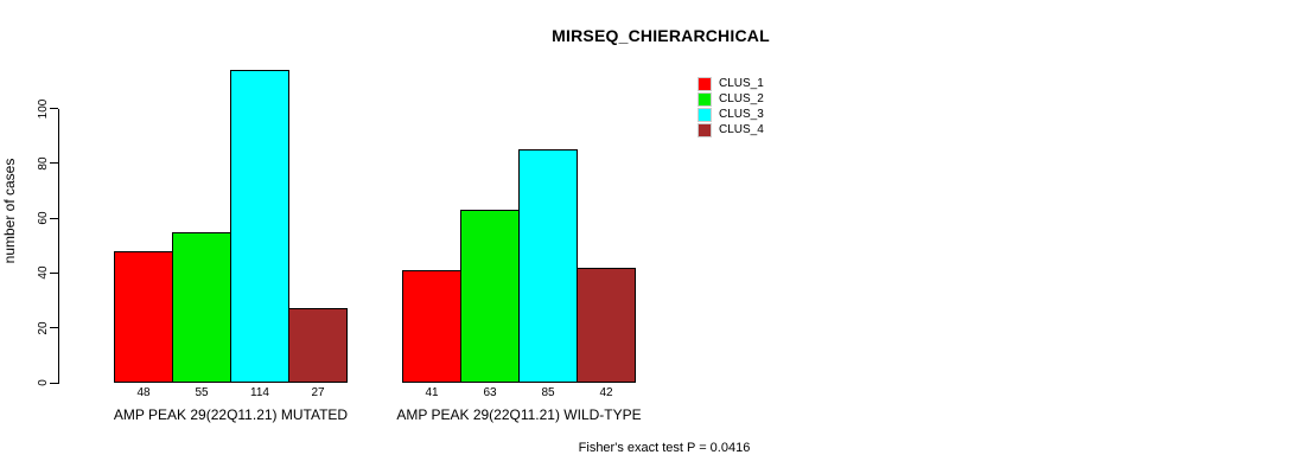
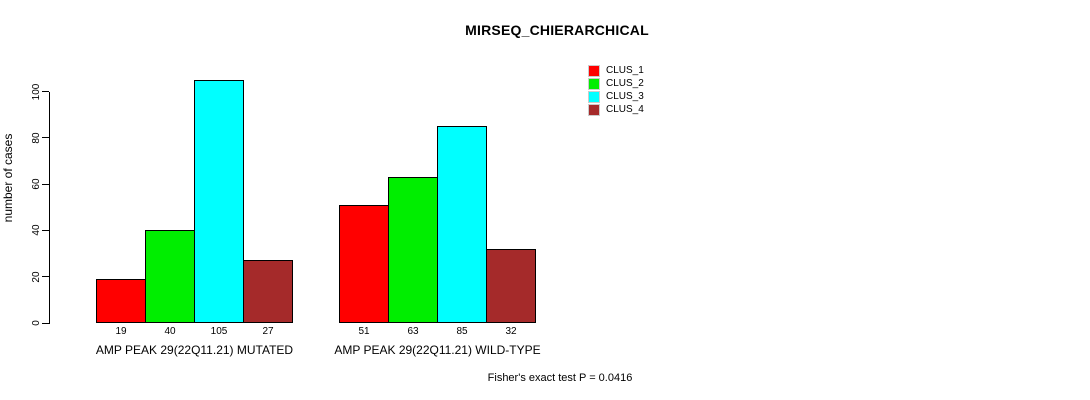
CLUS_1/AMP PEAK 29(22Q11.21) MUTATED: 48 -> 19
CLUS_2/AMP PEAK 29(22Q11.21) MUTATED: 55 -> 40
CLUS_3/AMP PEAK 29(22Q11.21) MUTATED: 114 -> 105
CLUS_1/AMP PEAK 29(22Q11.21) WILD-TYPE: 41 -> 51
CLUS_4/AMP PEAK 29(22Q11.21) WILD-TYPE: 42 -> 32
